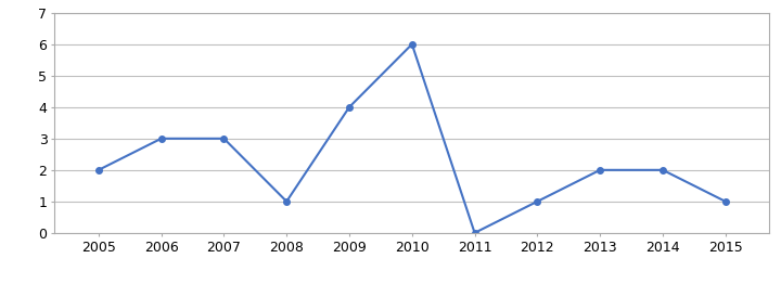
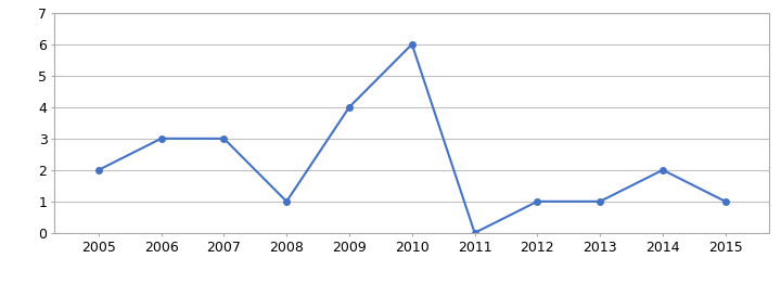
2013: 2 -> 1
